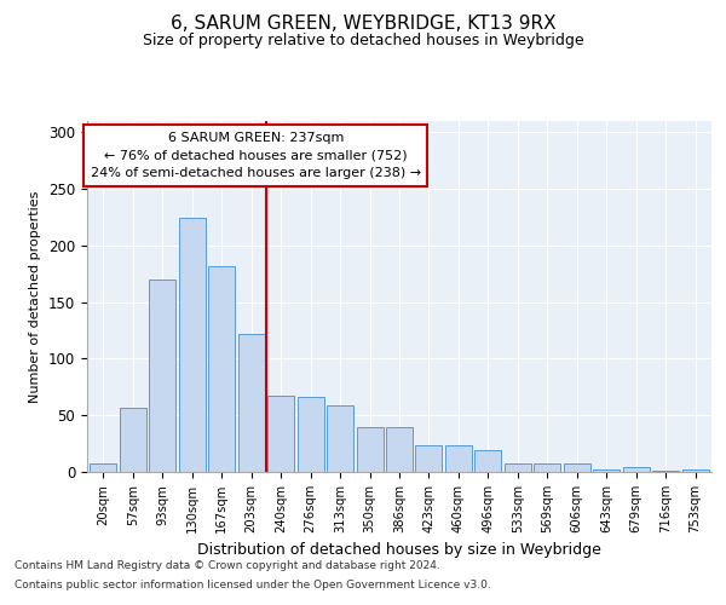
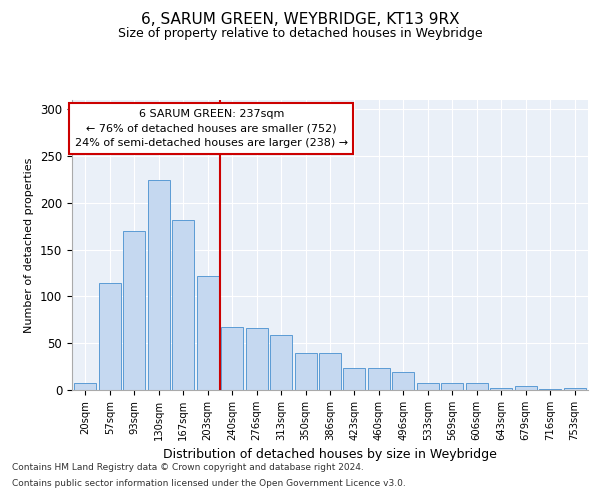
57sqm: 57 -> 114
